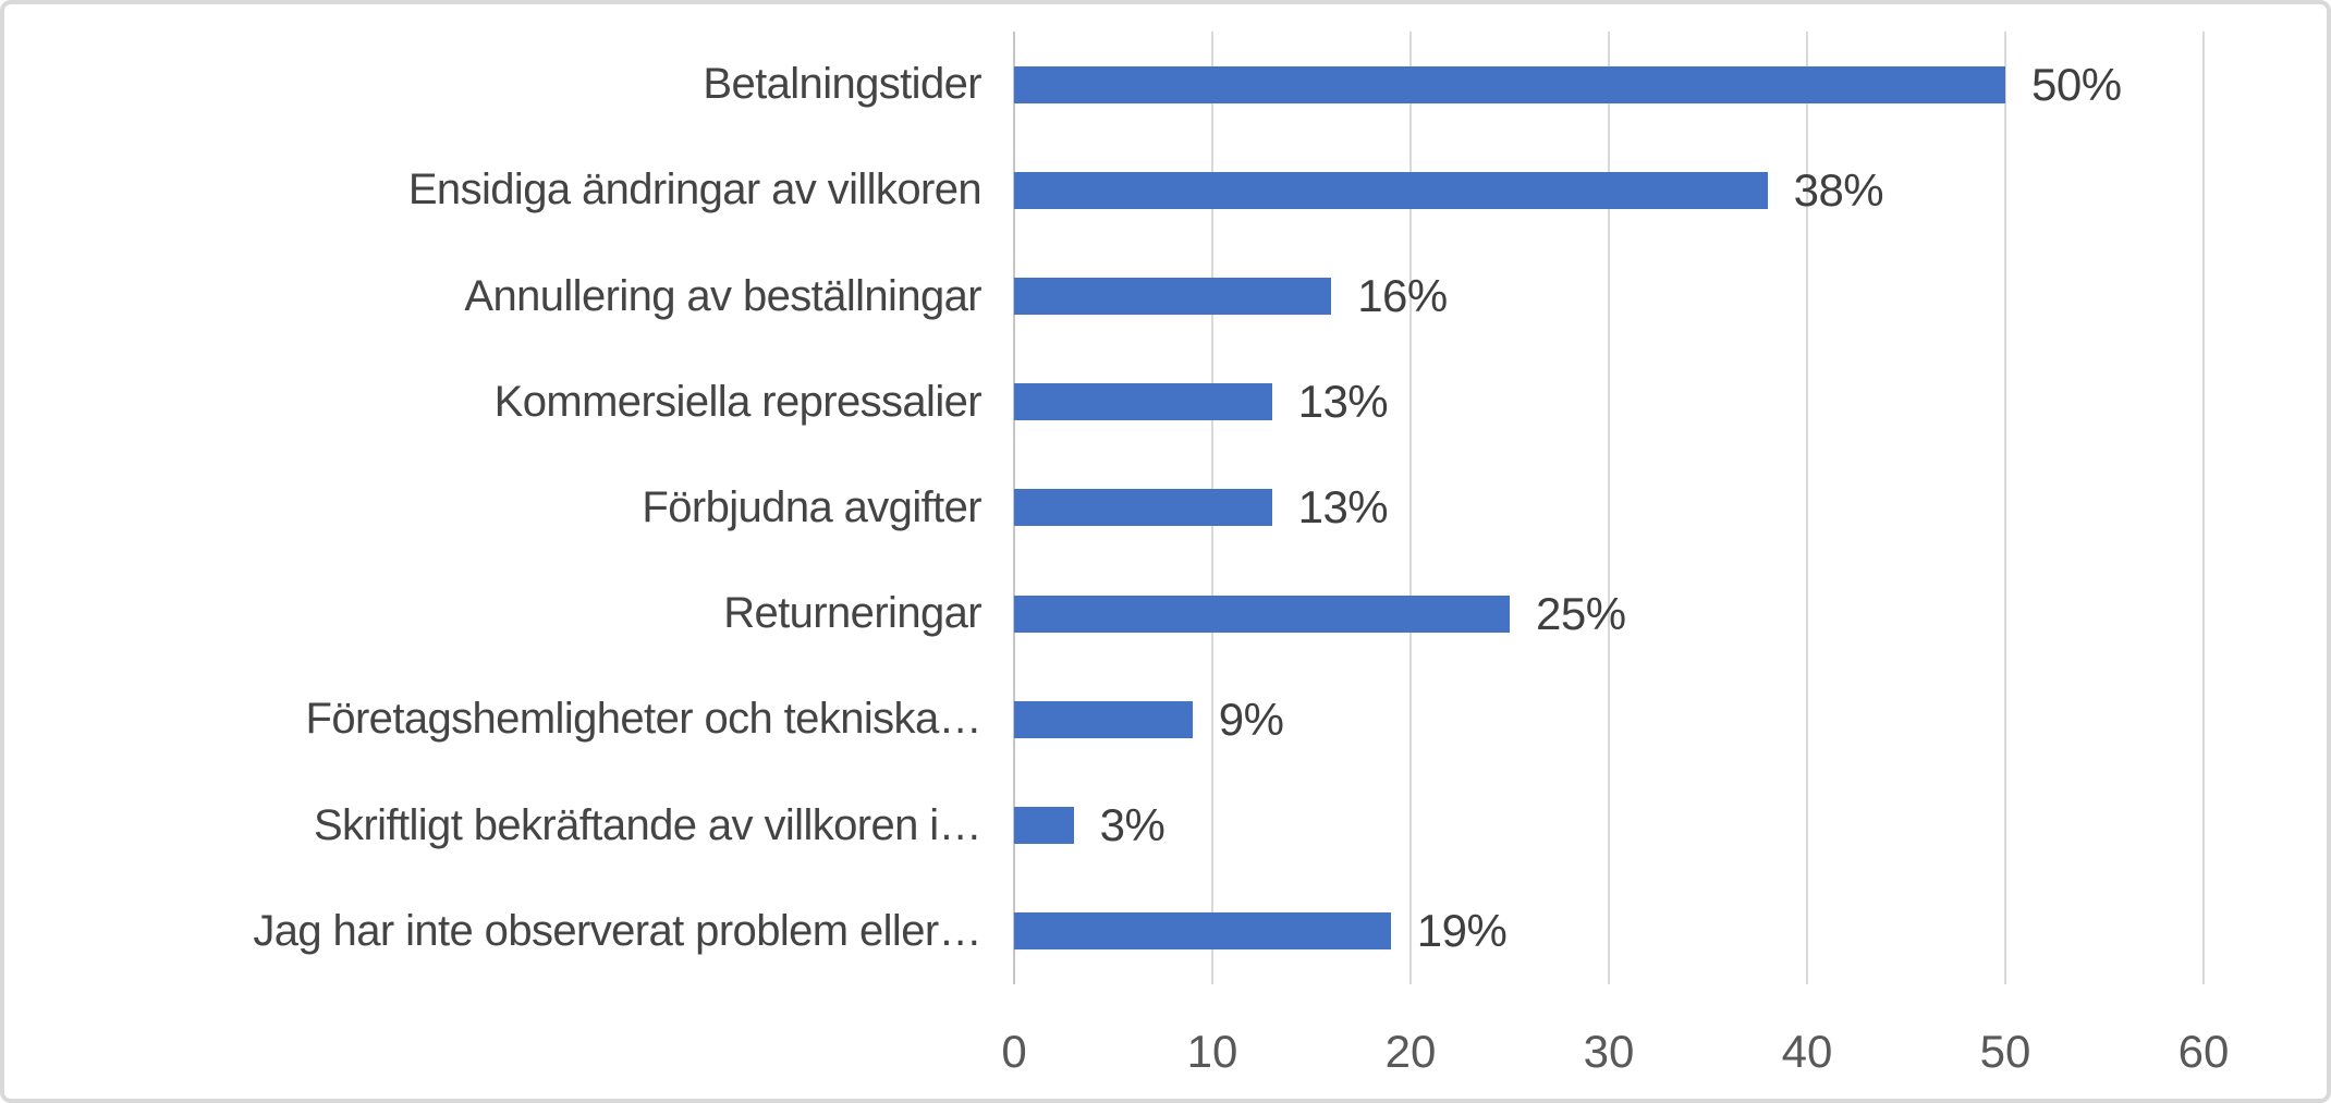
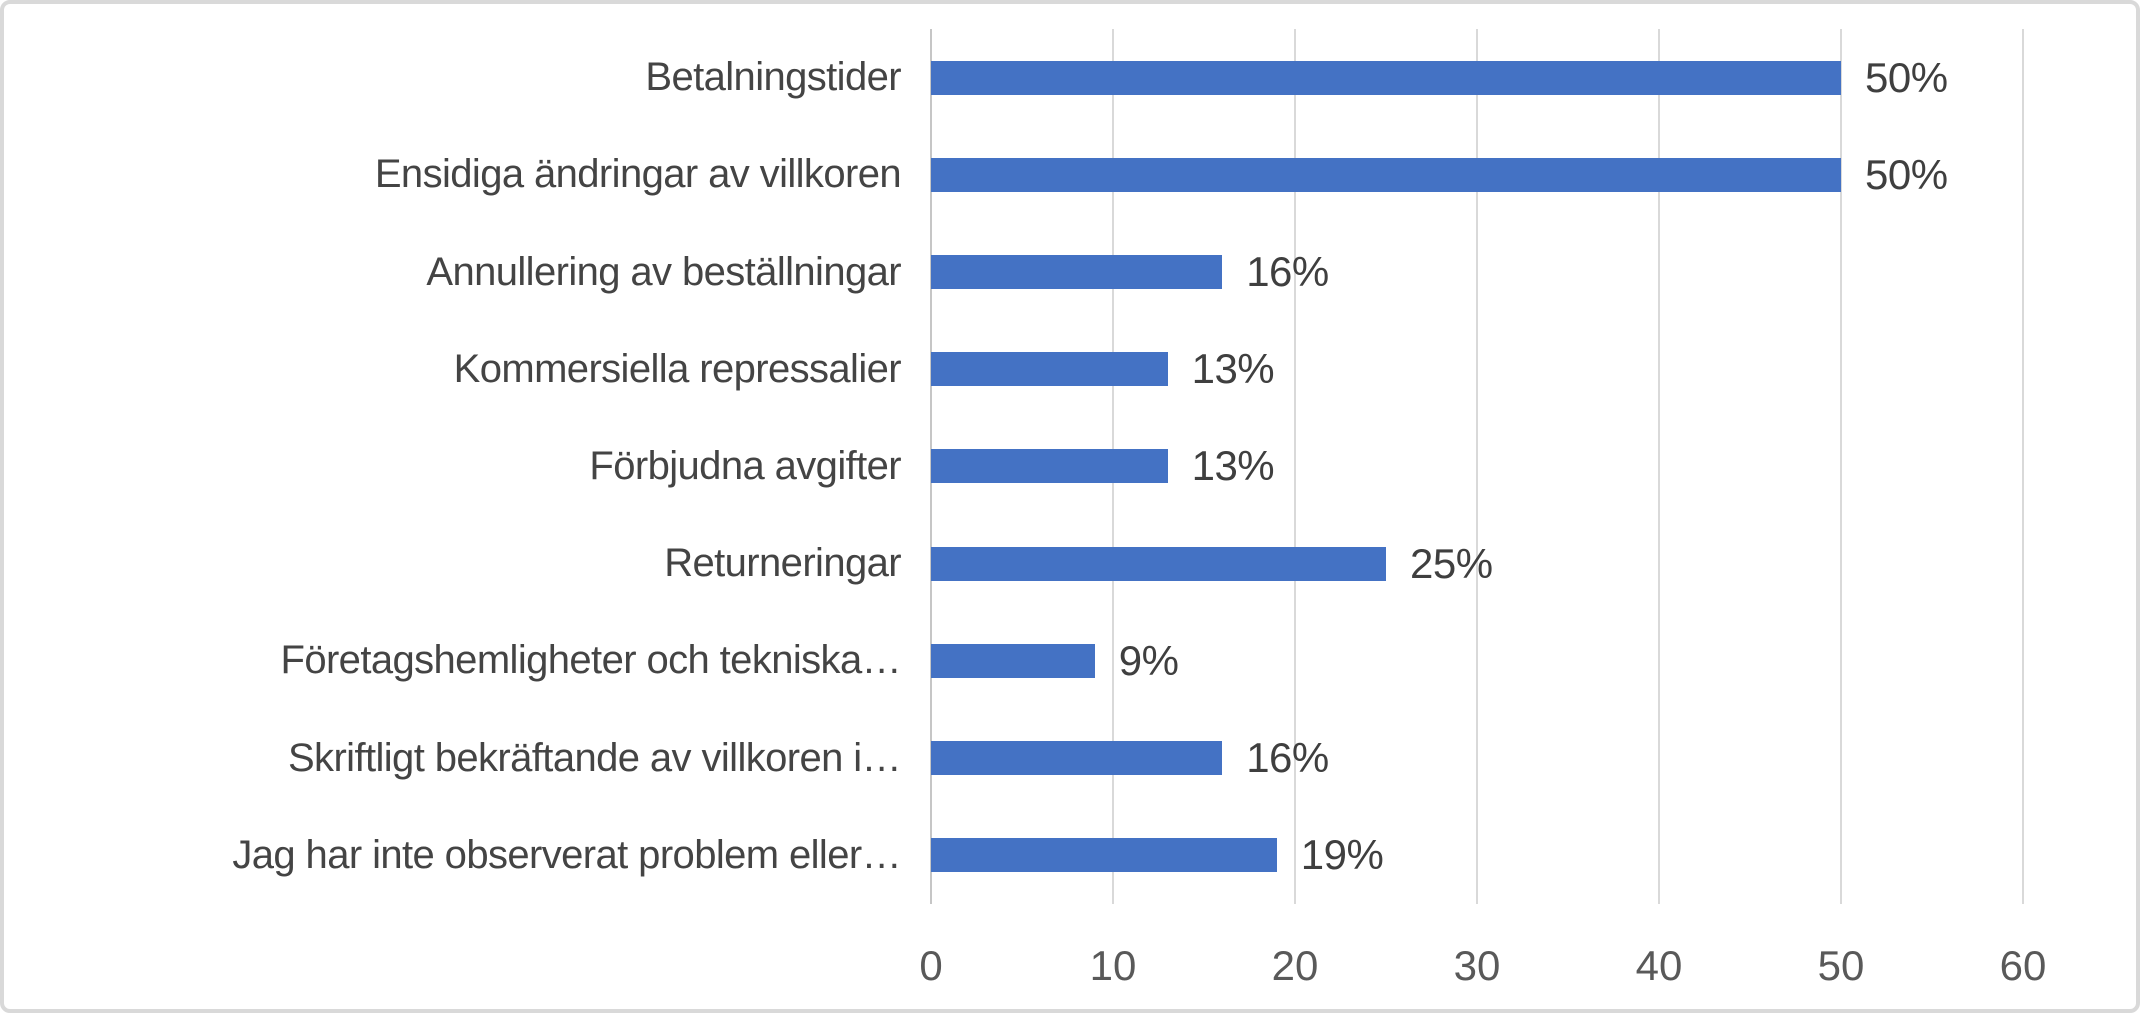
Ensidiga ändringar av villkoren: 38% -> 50%
Skriftligt bekräftande av villkoren i…: 3% -> 16%
